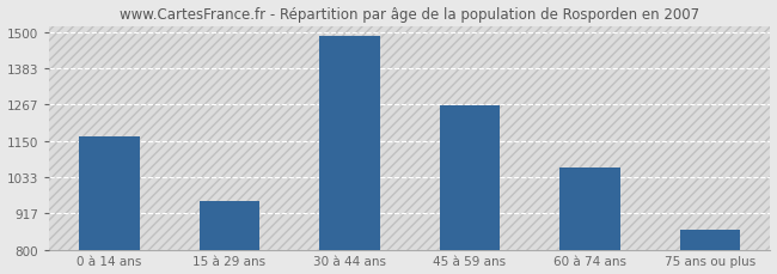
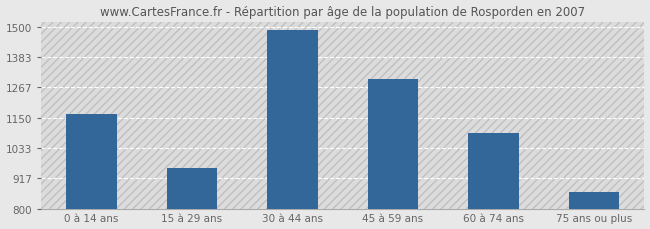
45 à 59 ans: 1265 -> 1300
60 à 74 ans: 1065 -> 1092
